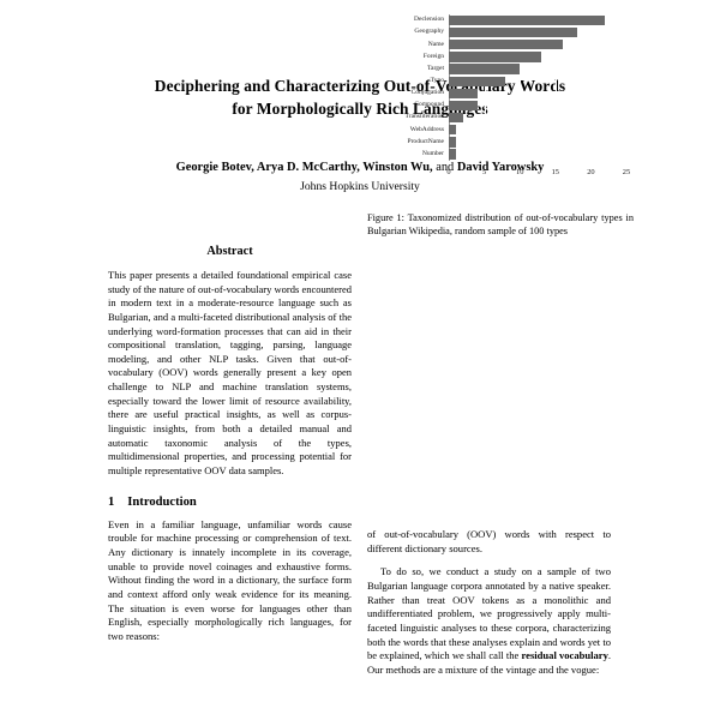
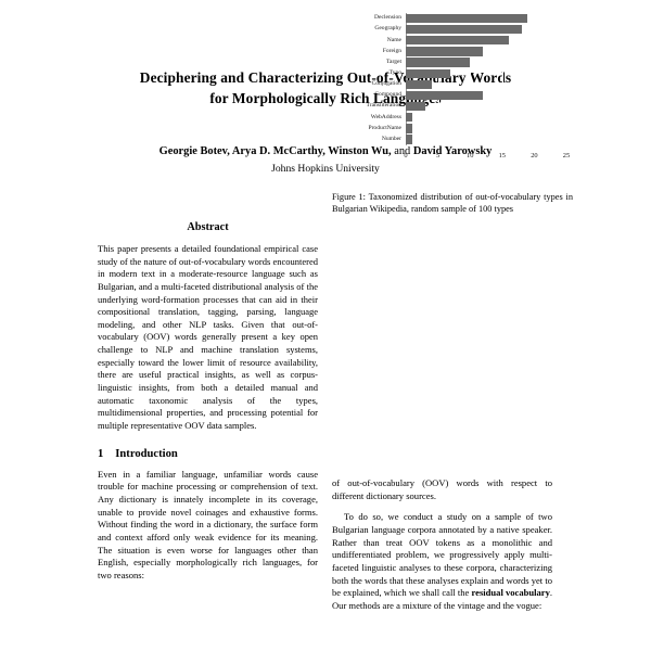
Declension: 22 -> 19
Foreign: 13 -> 12
Typo: 8 -> 7
Compound: 4 -> 12
Transliteration: 2 -> 3
